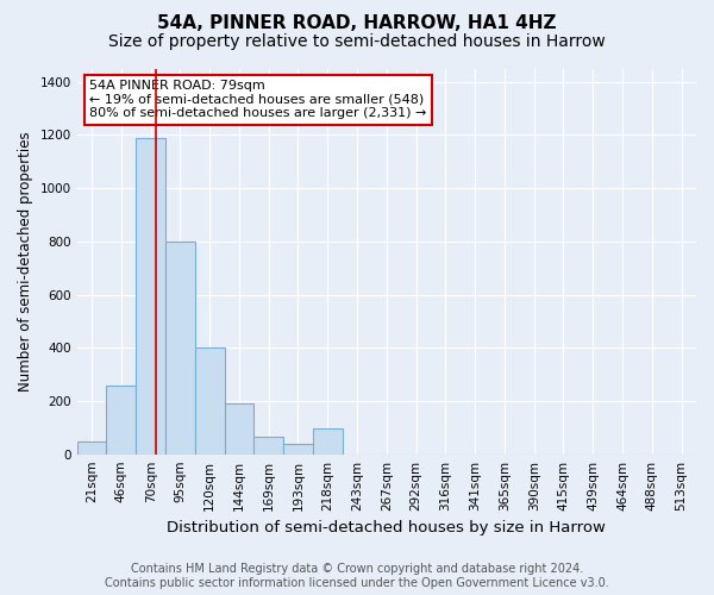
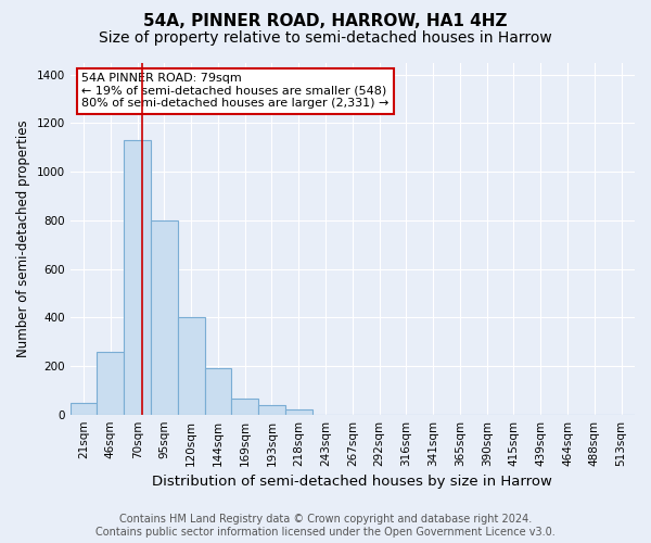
70sqm: 1190 -> 1130
218sqm: 95 -> 20
